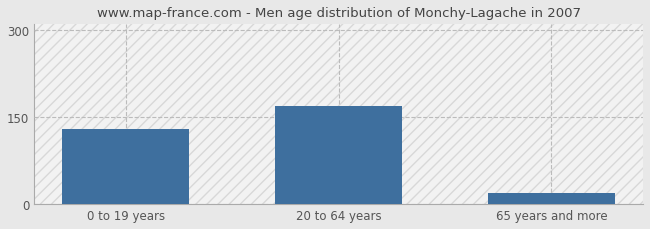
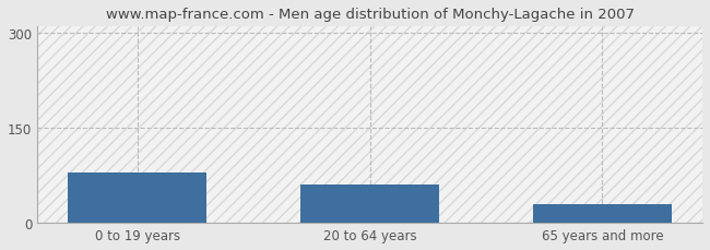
0 to 19 years: 130 -> 80
20 to 64 years: 170 -> 60
65 years and more: 20 -> 30
